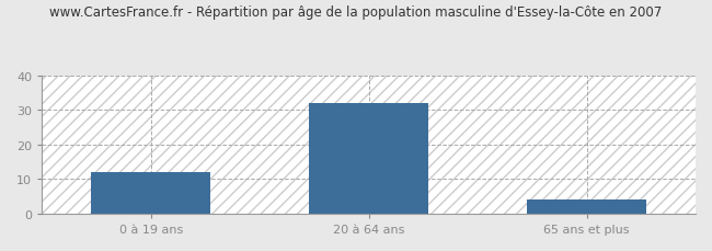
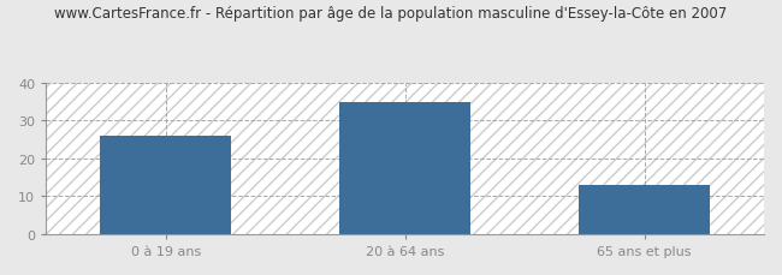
0 à 19 ans: 12 -> 26
20 à 64 ans: 32 -> 35
65 ans et plus: 4 -> 13
